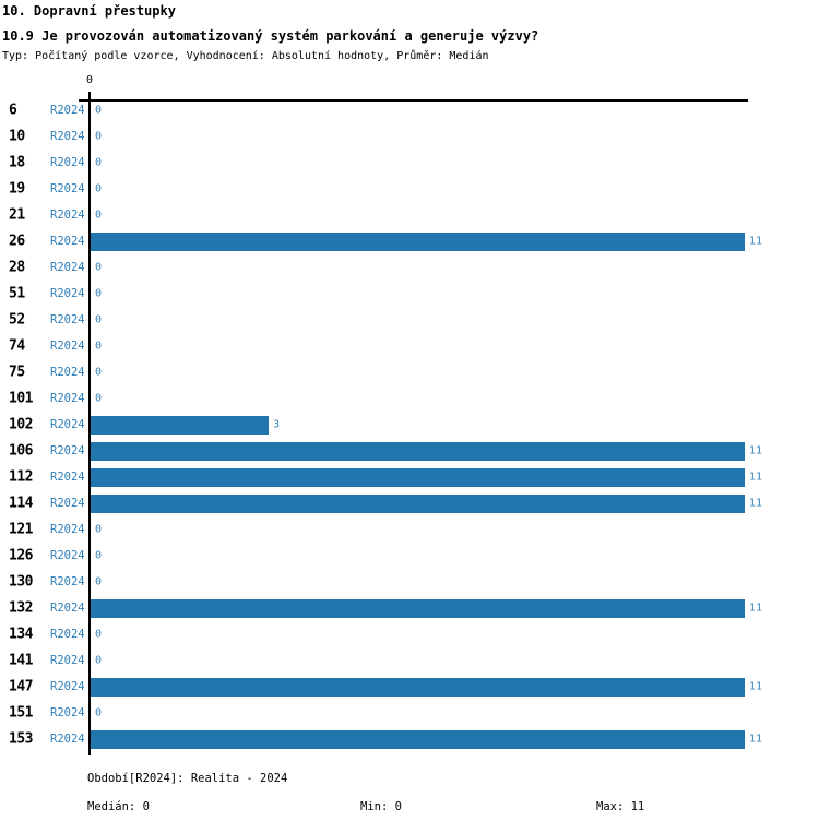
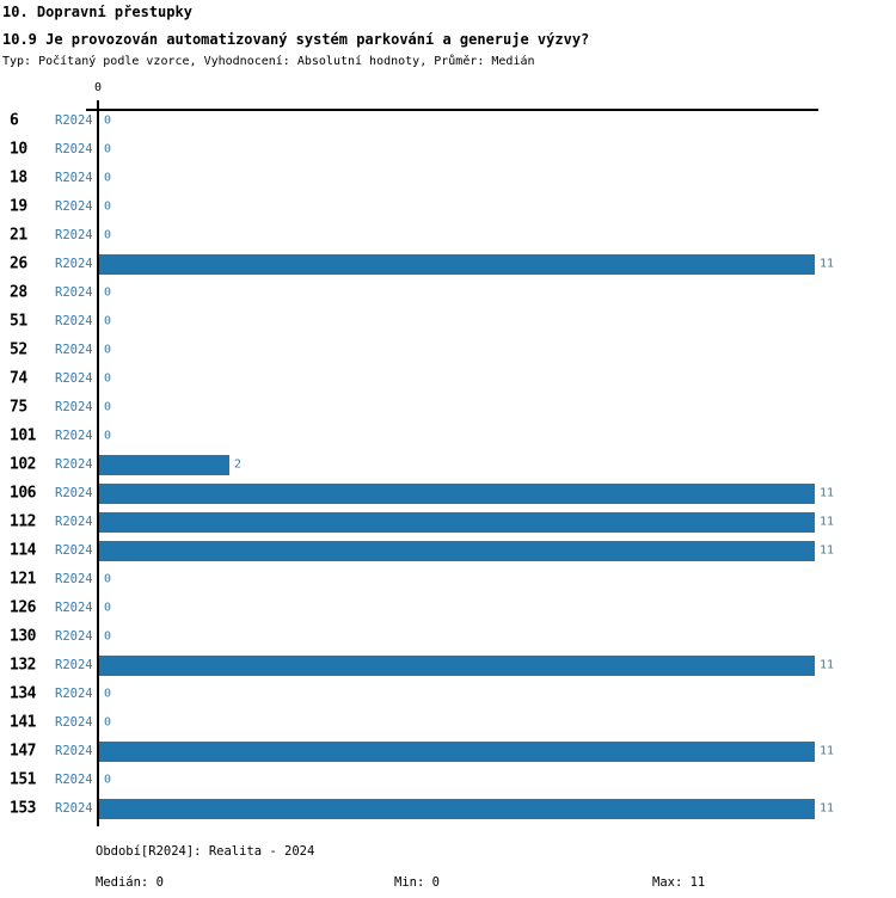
102: 3 -> 2
